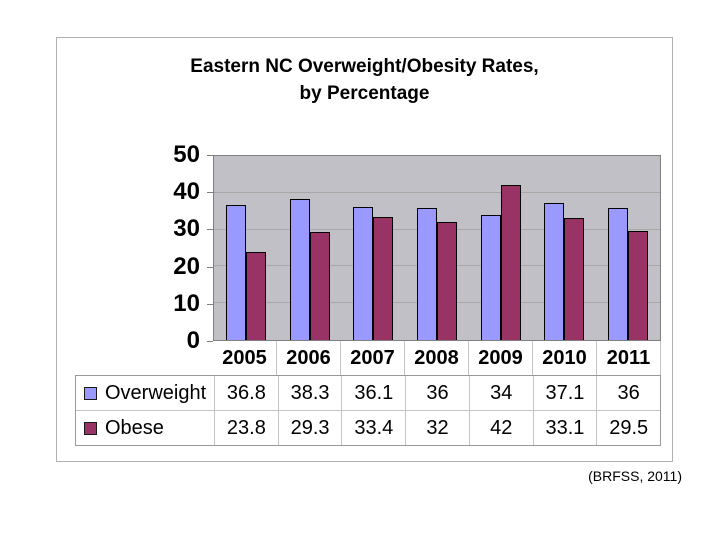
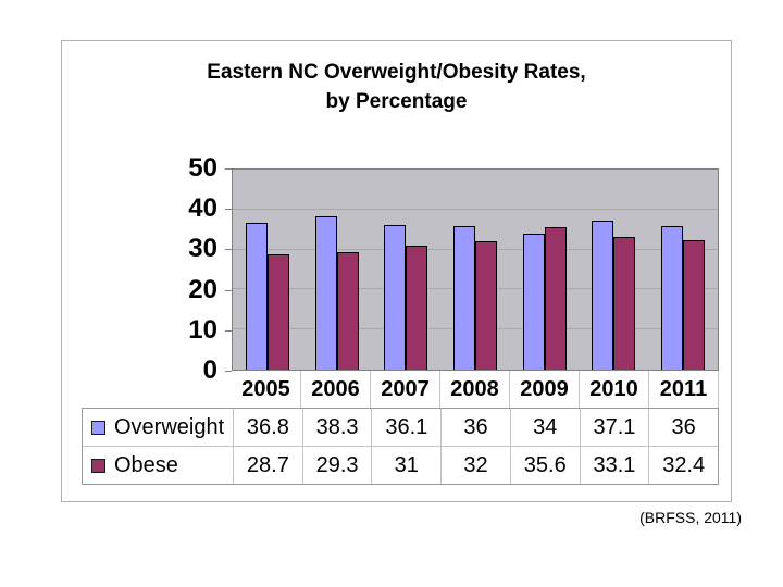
Obese/2005: 23.8 -> 28.7
Obese/2007: 33.4 -> 31
Obese/2009: 42 -> 35.6
Obese/2011: 29.5 -> 32.4
